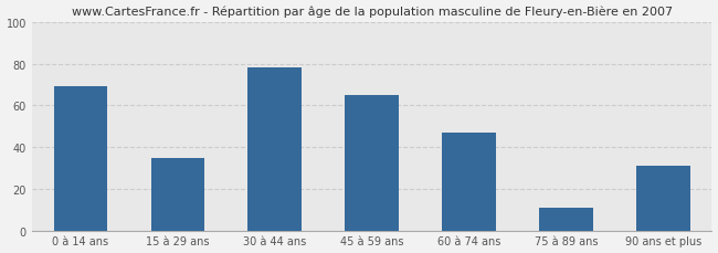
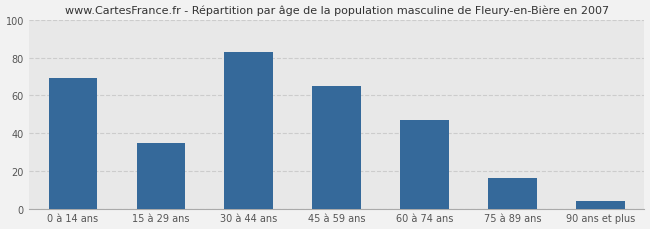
30 à 44 ans: 78 -> 83
75 à 89 ans: 11 -> 16
90 ans et plus: 31 -> 4
